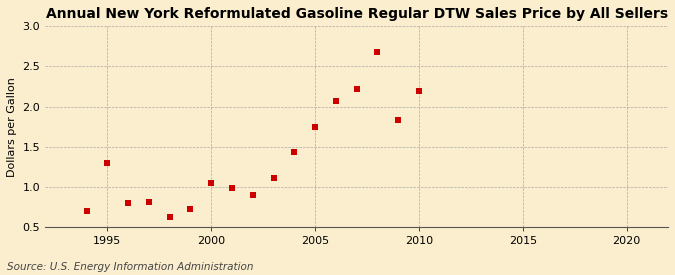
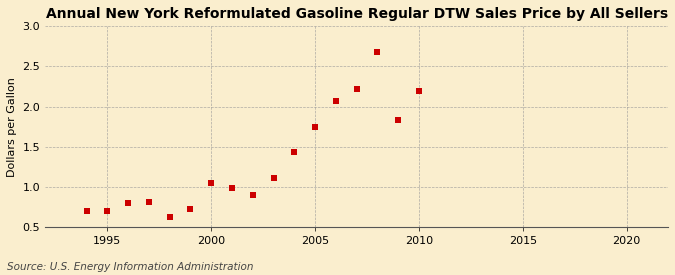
1995: 1.30 -> 0.70
